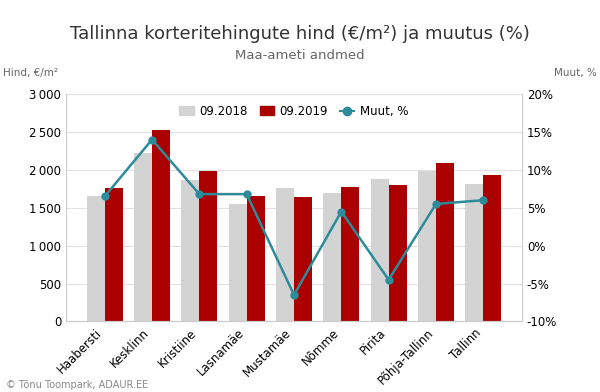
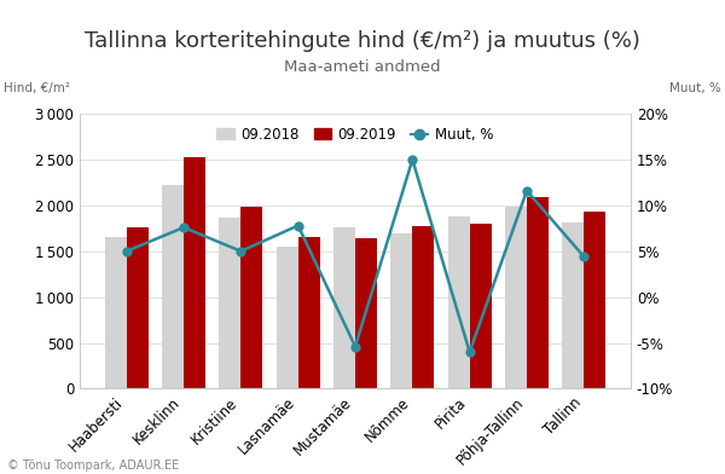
Muut, %/Haabersti: 6.5% -> 5.0%
Muut, %/Kesklinn: 14.0% -> 7.6%
Muut, %/Kristiine: 6.8% -> 5.0%
Muut, %/Lasnamäe: 6.8% -> 7.8%
Muut, %/Mustamäe: -6.5% -> -5.4%
Muut, %/Nõmme: 4.5% -> 15.0%
Muut, %/Pirita: -4.5% -> -6.0%
Muut, %/Põhja-Tallinn: 5.5% -> 11.6%
Muut, %/Tallinn: 6.0% -> 4.4%
